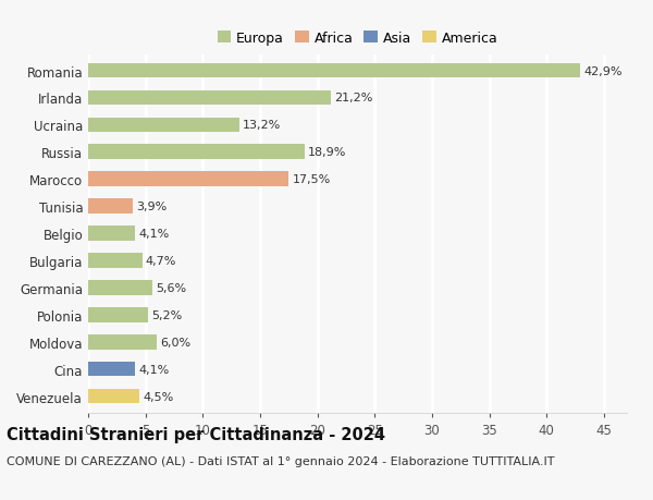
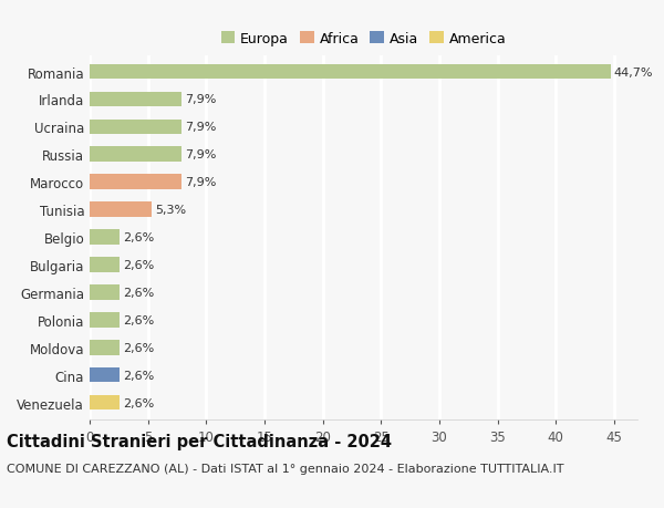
Romania: 42,9% -> 44,7%
Irlanda: 21,2% -> 7,9%
Ucraina: 13,2% -> 7,9%
Russia: 18,9% -> 7,9%
Marocco: 17,5% -> 7,9%
Tunisia: 3,9% -> 5,3%
Belgio: 4,1% -> 2,6%
Bulgaria: 4,7% -> 2,6%
Germania: 5,6% -> 2,6%
Polonia: 5,2% -> 2,6%
Moldova: 6,0% -> 2,6%
Cina: 4,1% -> 2,6%
Venezuela: 4,5% -> 2,6%
